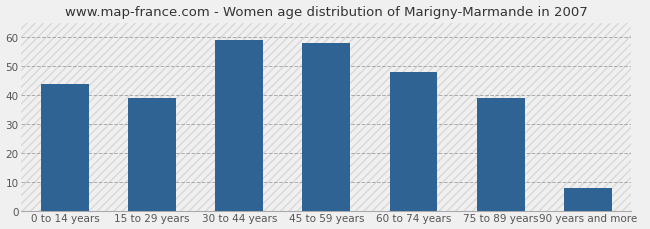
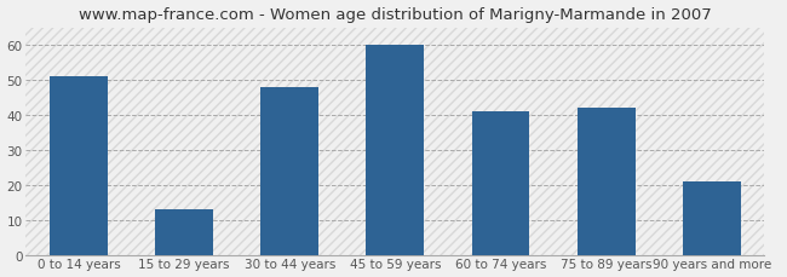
0 to 14 years: 44 -> 51
15 to 29 years: 39 -> 13
30 to 44 years: 59 -> 48
45 to 59 years: 58 -> 60
60 to 74 years: 48 -> 41
75 to 89 years: 39 -> 42
90 years and more: 8 -> 21
